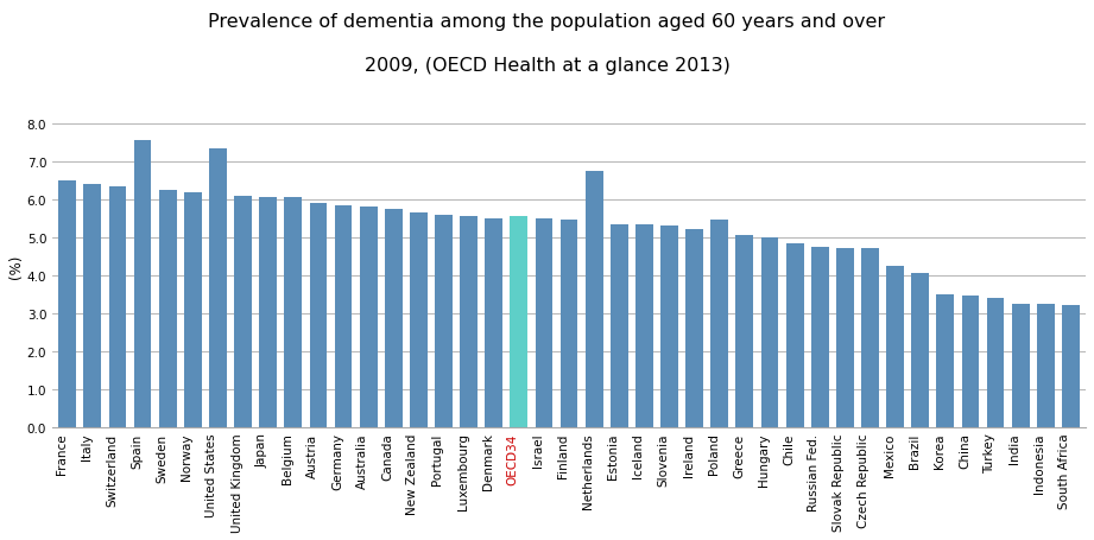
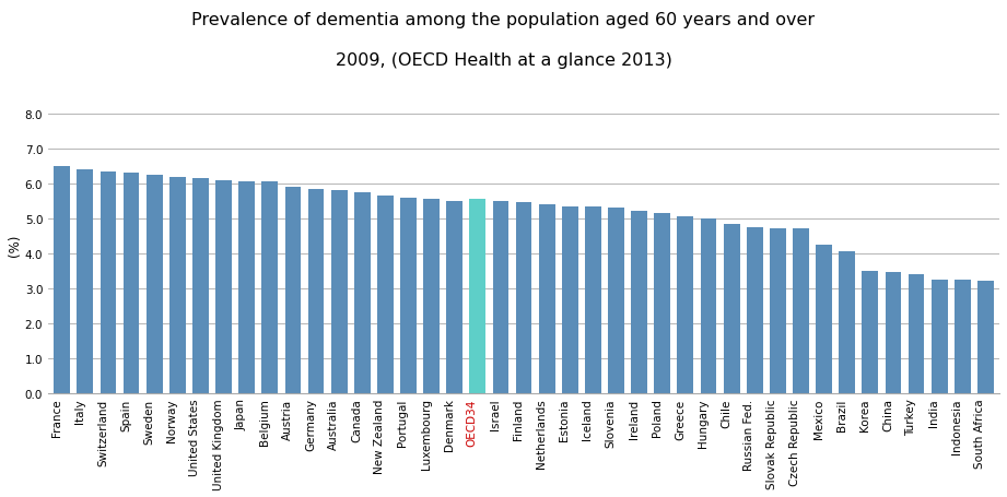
Spain: 7.55 -> 6.30
United States: 7.35 -> 6.15
Netherlands: 6.75 -> 5.40
Poland: 5.45 -> 5.15
